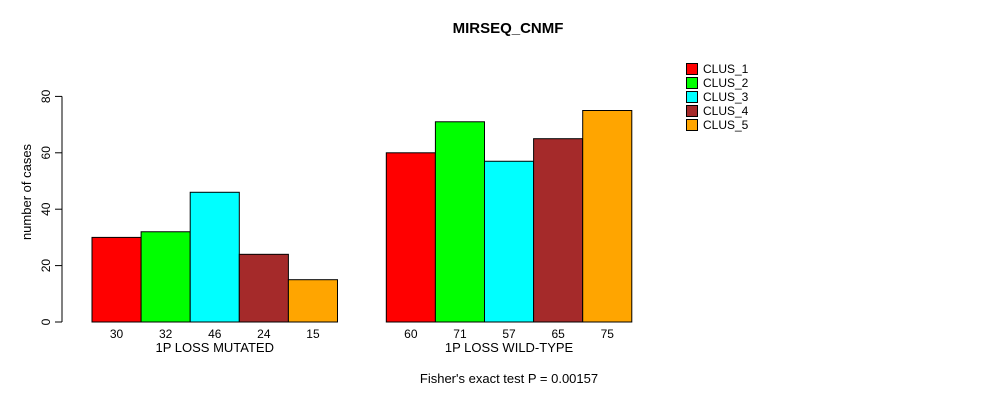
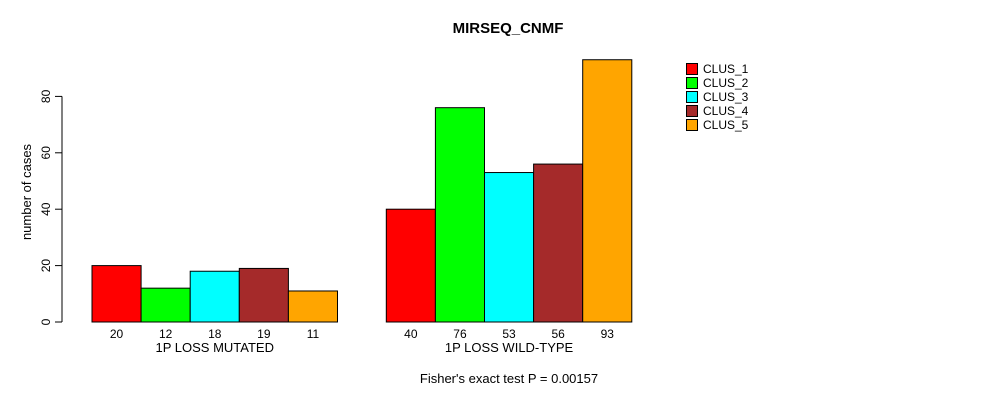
CLUS_1/1P LOSS MUTATED: 30 -> 20
CLUS_2/1P LOSS MUTATED: 32 -> 12
CLUS_3/1P LOSS MUTATED: 46 -> 18
CLUS_4/1P LOSS MUTATED: 24 -> 19
CLUS_5/1P LOSS MUTATED: 15 -> 11
CLUS_1/1P LOSS WILD-TYPE: 60 -> 40
CLUS_2/1P LOSS WILD-TYPE: 71 -> 76
CLUS_3/1P LOSS WILD-TYPE: 57 -> 53
CLUS_4/1P LOSS WILD-TYPE: 65 -> 56
CLUS_5/1P LOSS WILD-TYPE: 75 -> 93
